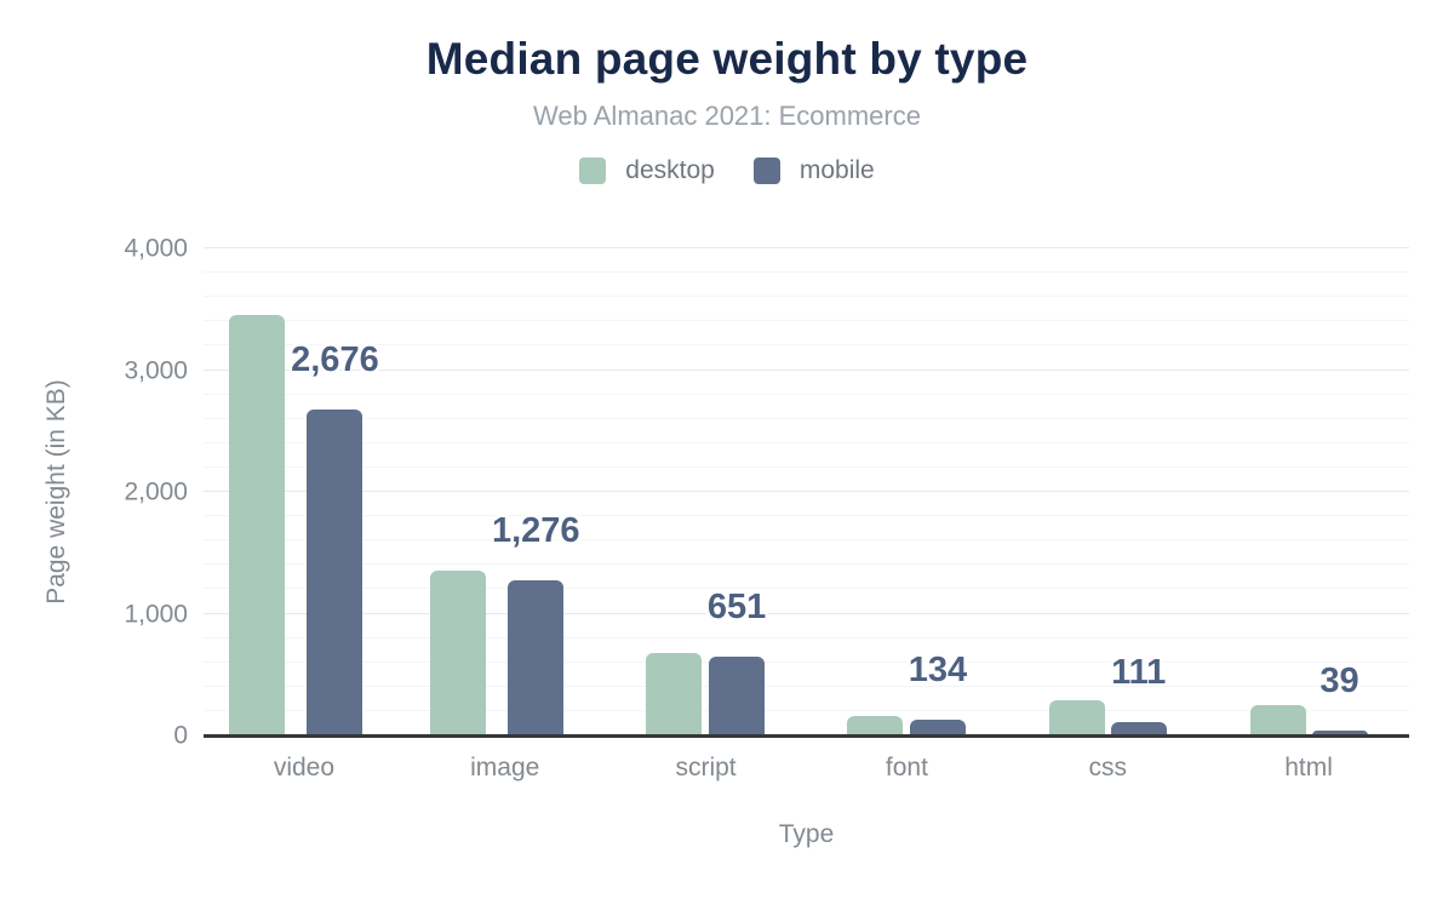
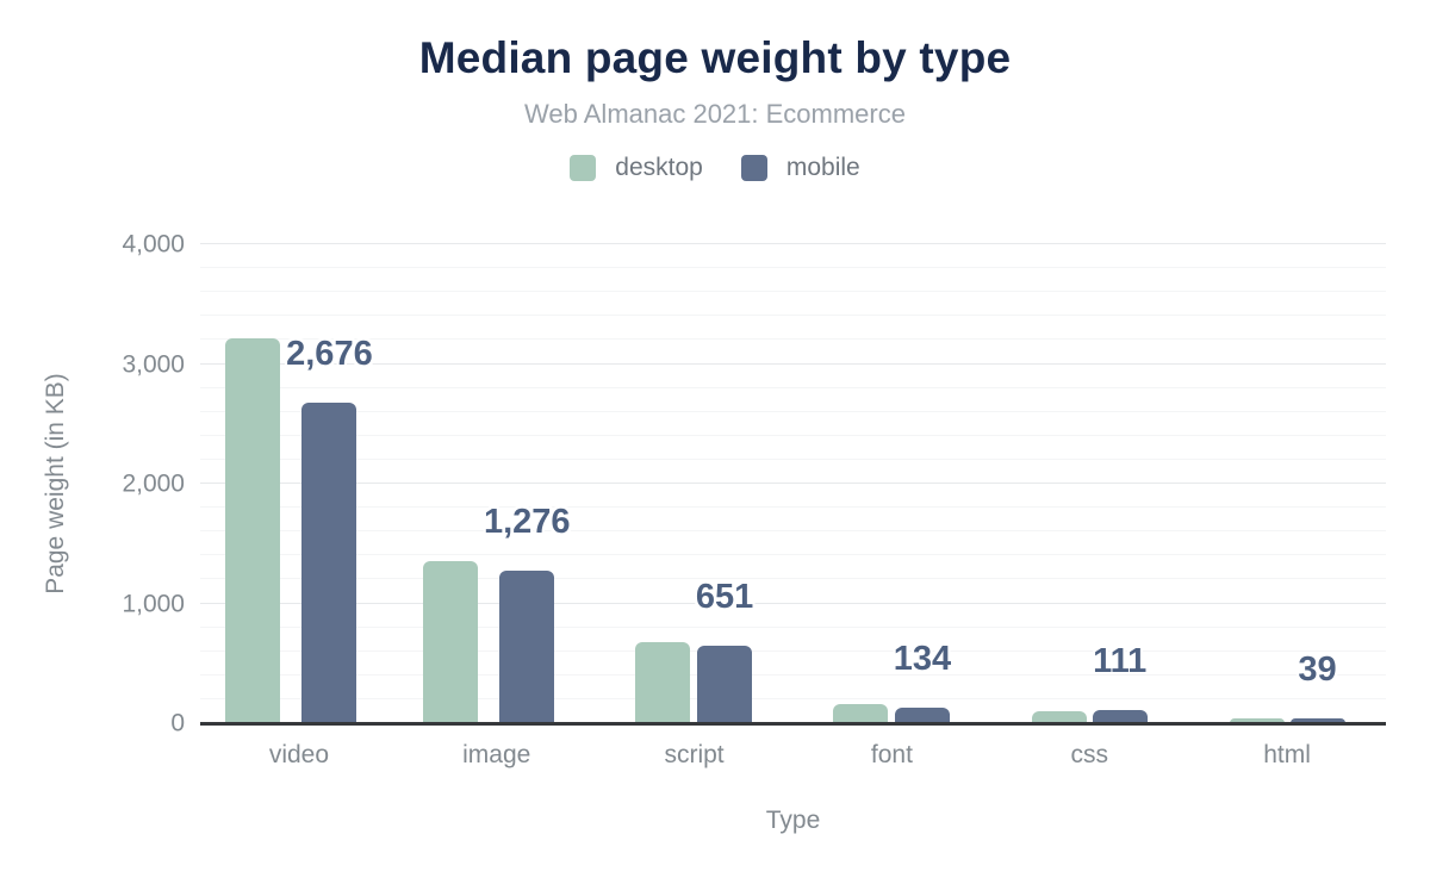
desktop/video: 3450 -> 3210
desktop/css: 290 -> 100
desktop/html: 250 -> 40
